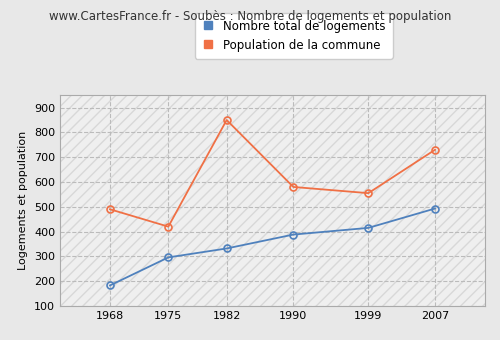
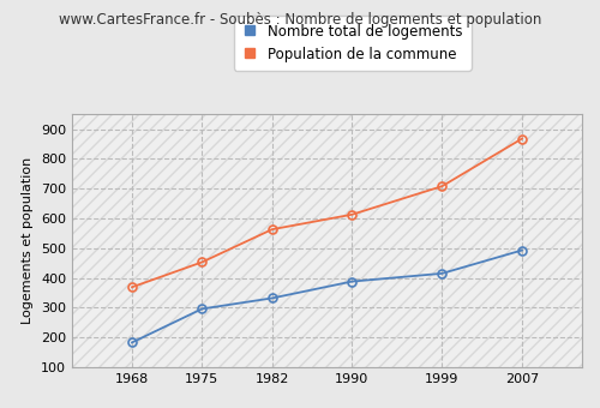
Population de la commune/1968: 490 -> 369
Population de la commune/1975: 420 -> 453
Population de la commune/1982: 850 -> 563
Population de la commune/1990: 580 -> 613
Population de la commune/1999: 555 -> 708
Population de la commune/2007: 730 -> 868
